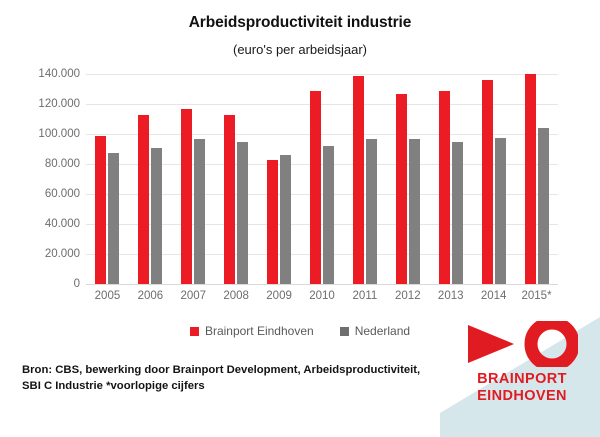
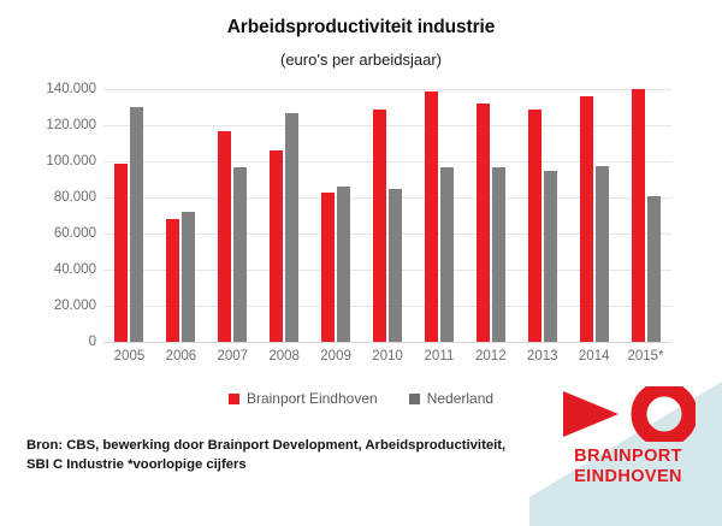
Nederland/2005: 88000 -> 130000
Brainport Eindhoven/2006: 113000 -> 68000
Nederland/2006: 91000 -> 72000
Brainport Eindhoven/2008: 113000 -> 106000
Nederland/2008: 95000 -> 127000
Nederland/2010: 92000 -> 85000
Brainport Eindhoven/2012: 127000 -> 132000
Nederland/2015*: 104000 -> 81000
